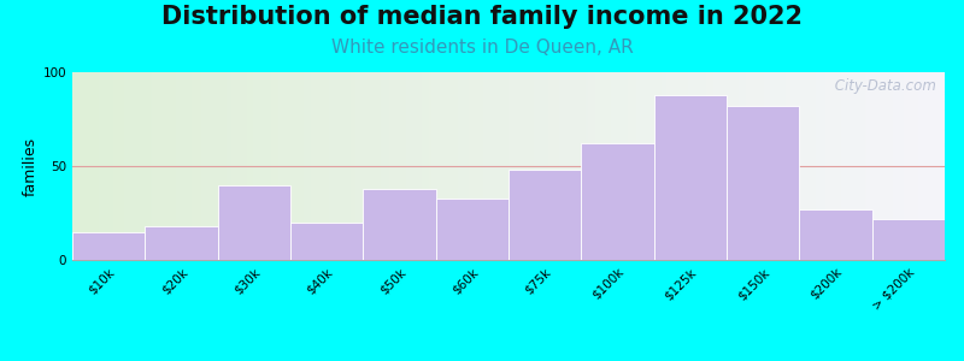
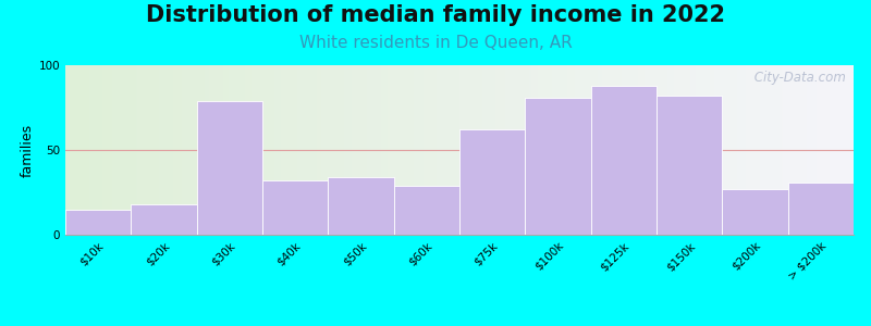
$30k: 40 -> 79
$40k: 20 -> 32
$50k: 38 -> 34
$60k: 33 -> 29
$75k: 48 -> 62
$100k: 62 -> 81
> $200k: 22 -> 31
